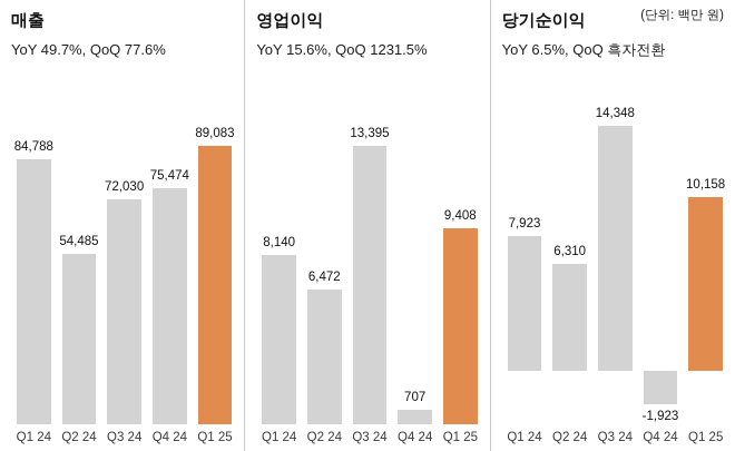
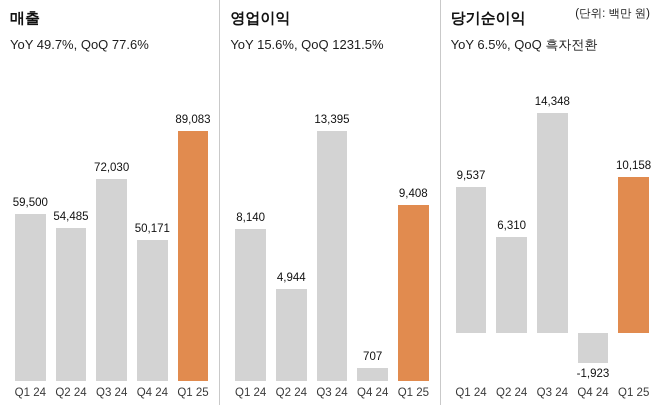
매출/Q1 24: 84,788 -> 59,500
매출/Q4 24: 75,474 -> 50,171
영업이익/Q2 24: 6,472 -> 4,944
당기순이익/Q1 24: 7,923 -> 9,537
